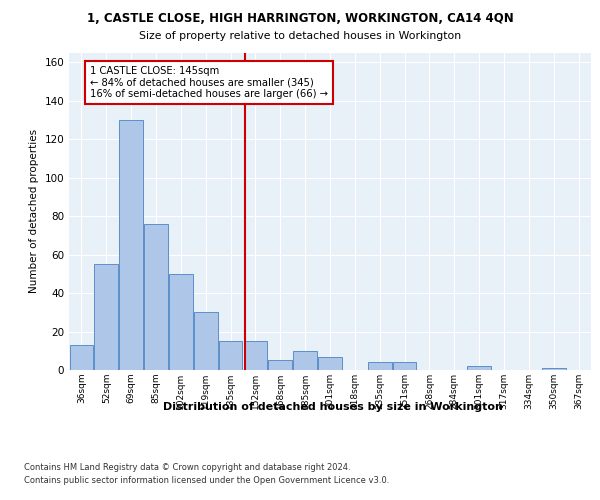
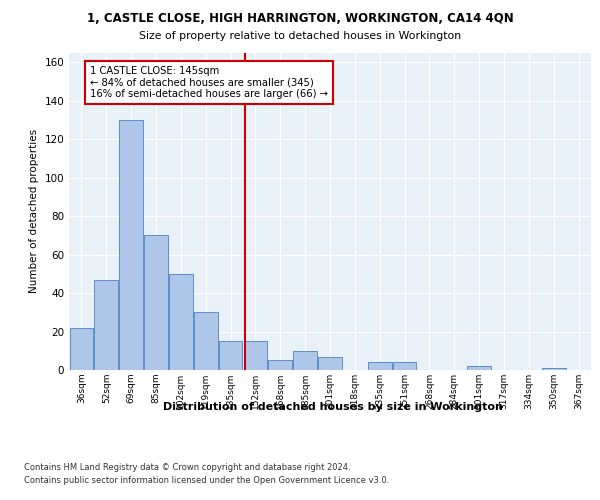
36sqm: 13 -> 22
52sqm: 55 -> 47
85sqm: 76 -> 70
